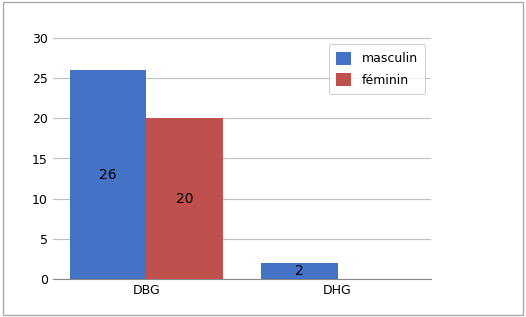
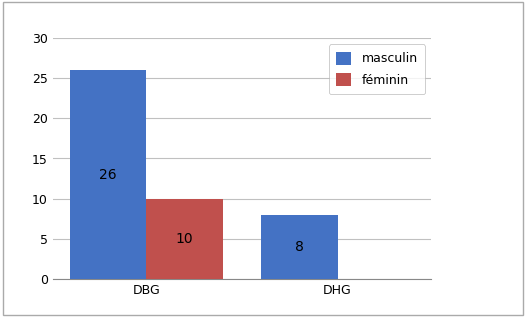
féminin/DBG: 20 -> 10
masculin/DHG: 2 -> 8
